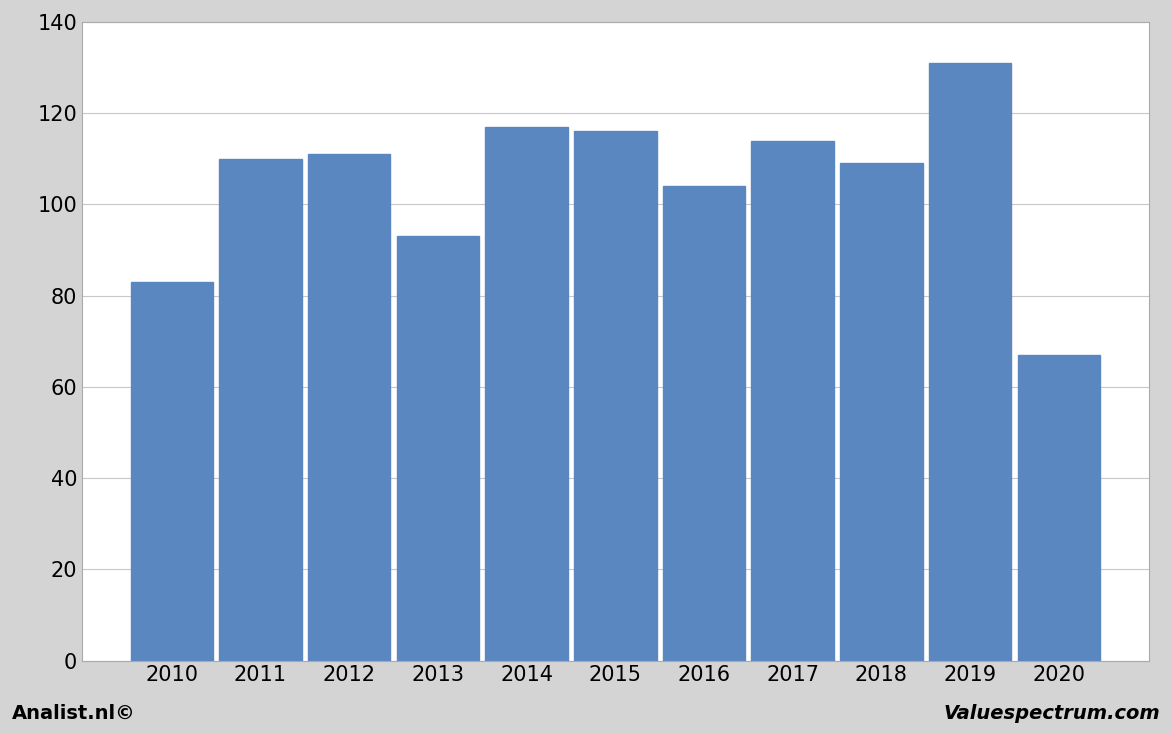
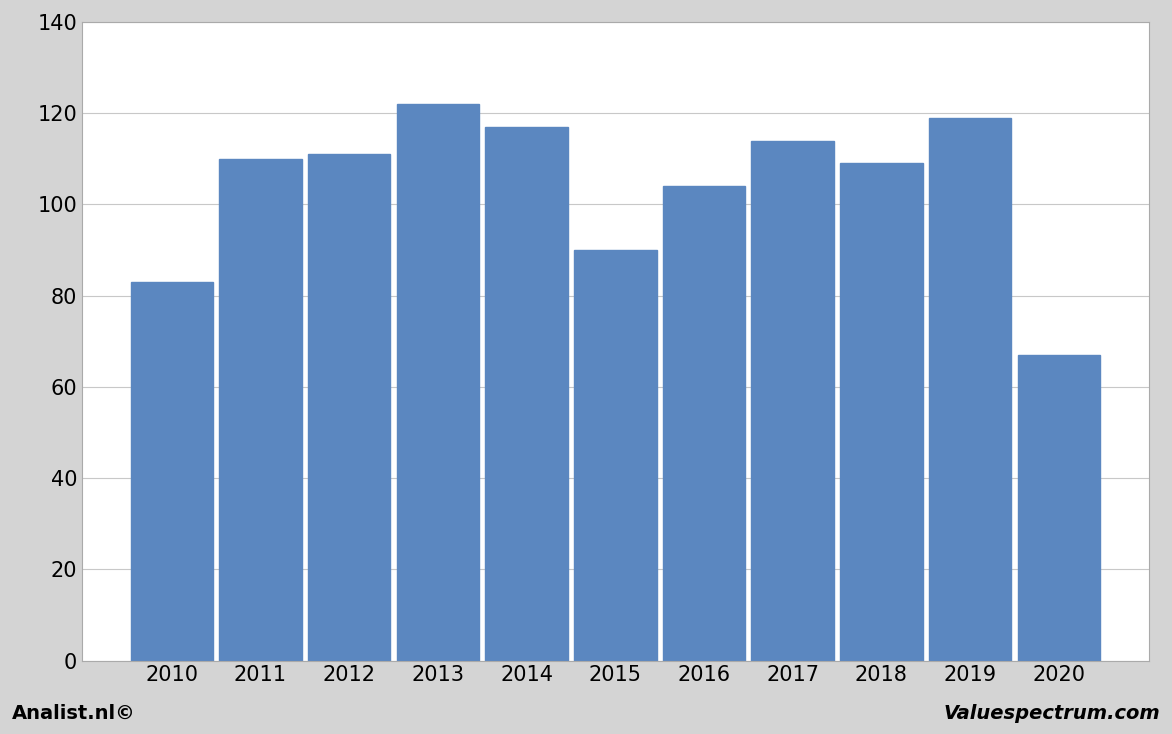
2013: 93 -> 122
2015: 116 -> 90
2019: 131 -> 119
